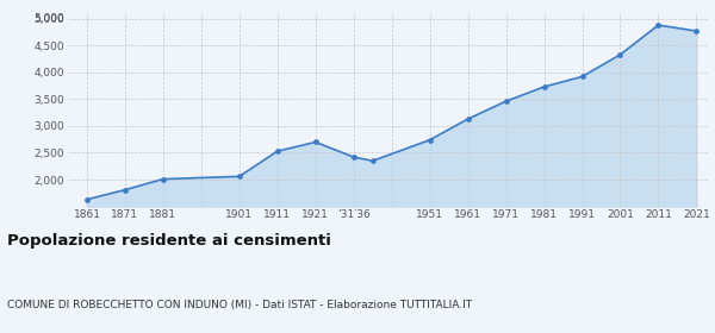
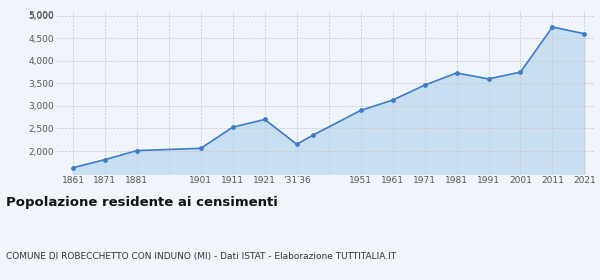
’31′36: 2,420 -> 2,150
1951: 2,740 -> 2,900
1991: 3,920 -> 3,600
2001: 4,330 -> 3,750
2011: 4,880 -> 4,750
2021: 4,770 -> 4,600
